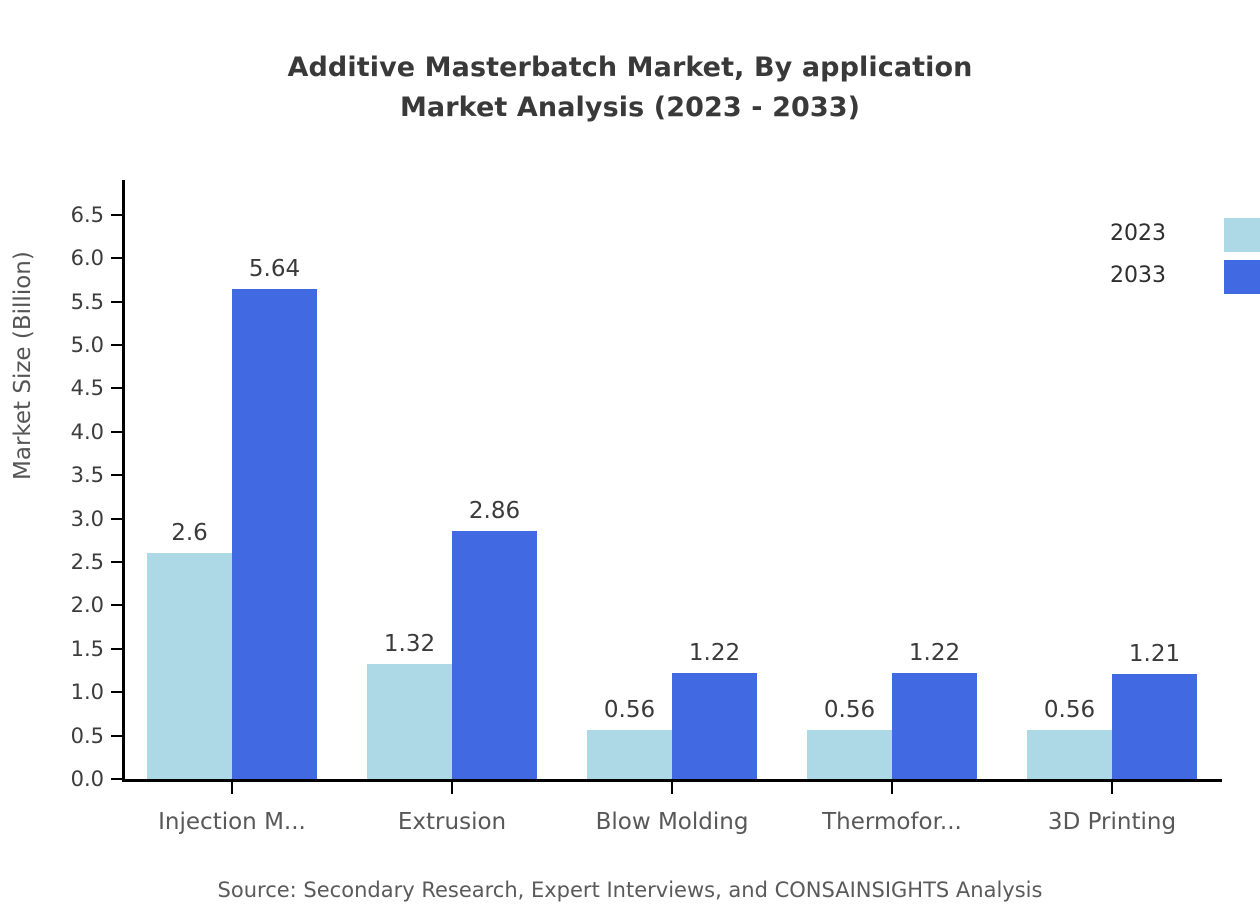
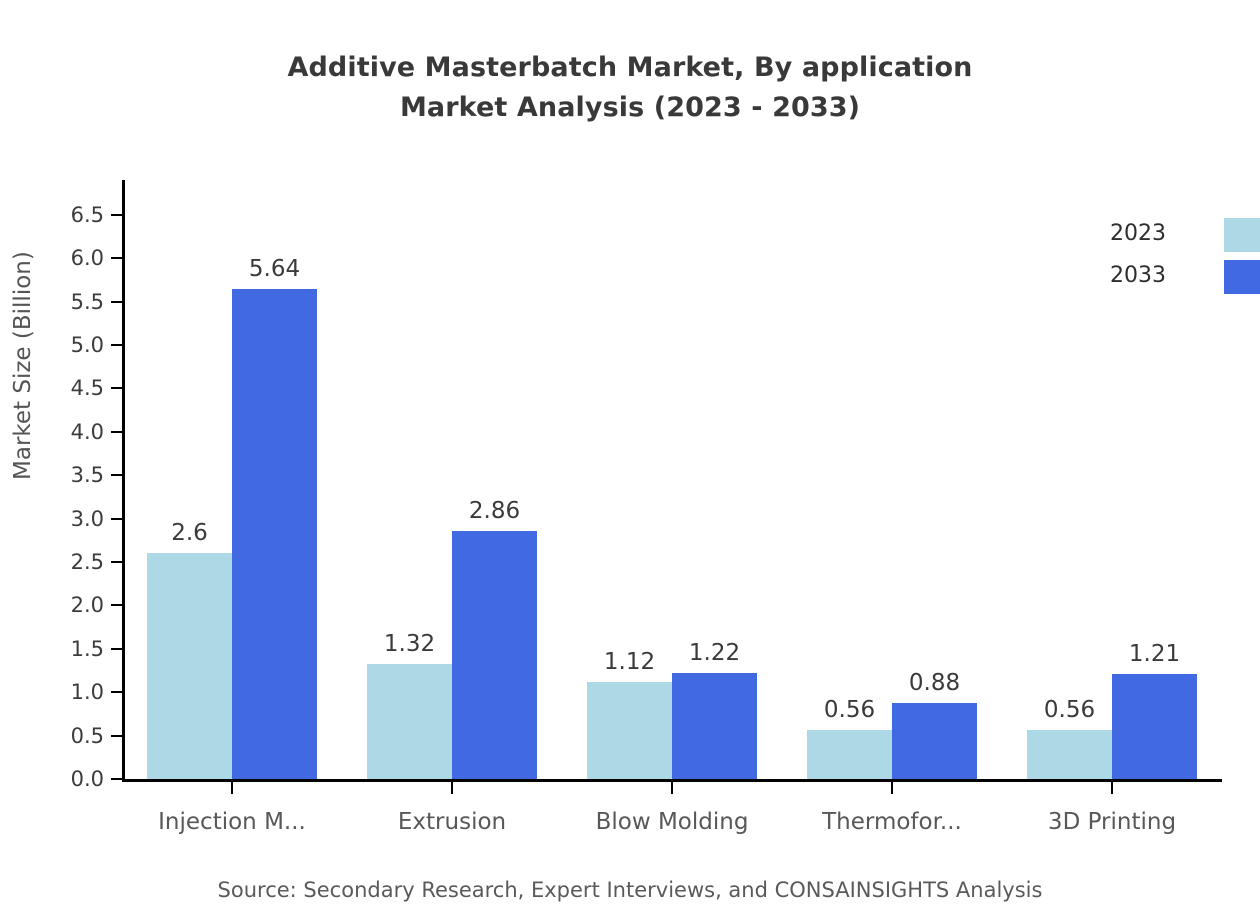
2023/Blow Molding: 0.56 -> 1.12
2033/Thermofor...: 1.22 -> 0.88
